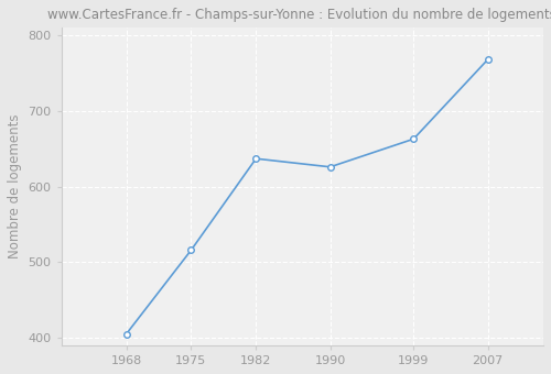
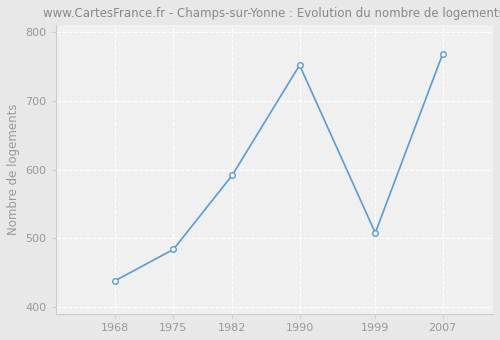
1968: 405 -> 438
1975: 516 -> 484
1982: 637 -> 592
1990: 626 -> 752
1999: 663 -> 508
